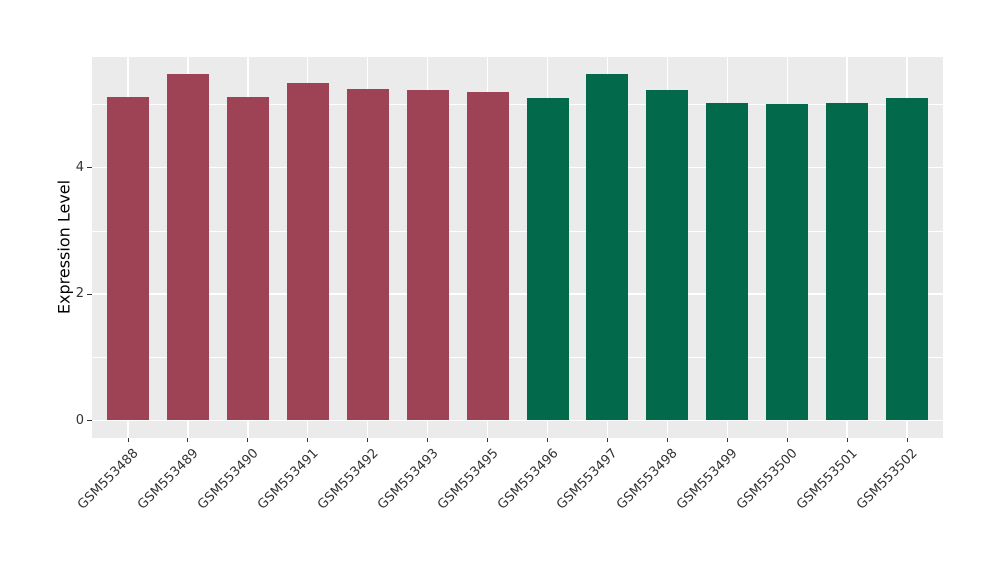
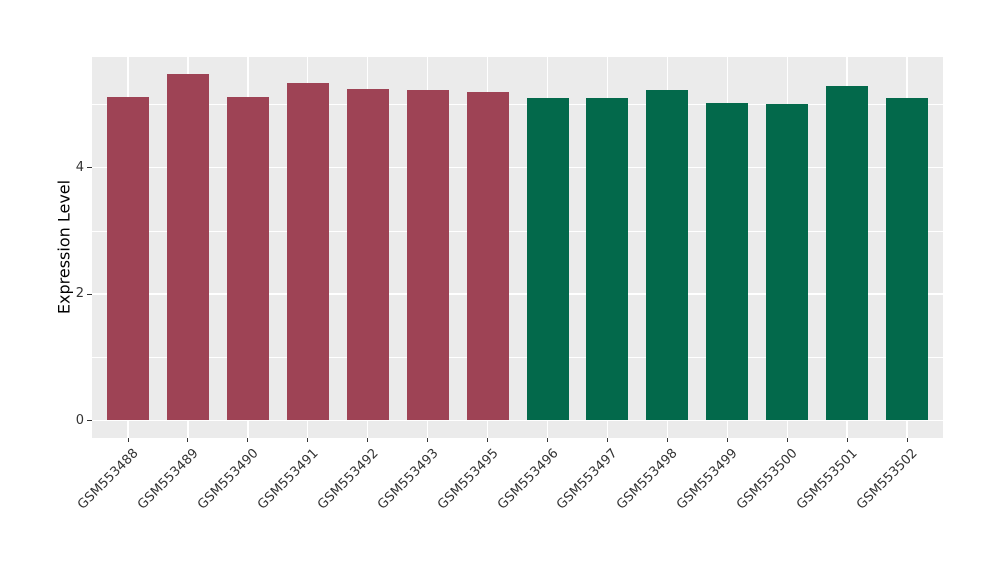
GSM553497: 5.5 -> 5.1
GSM553501: 5.0 -> 5.3
